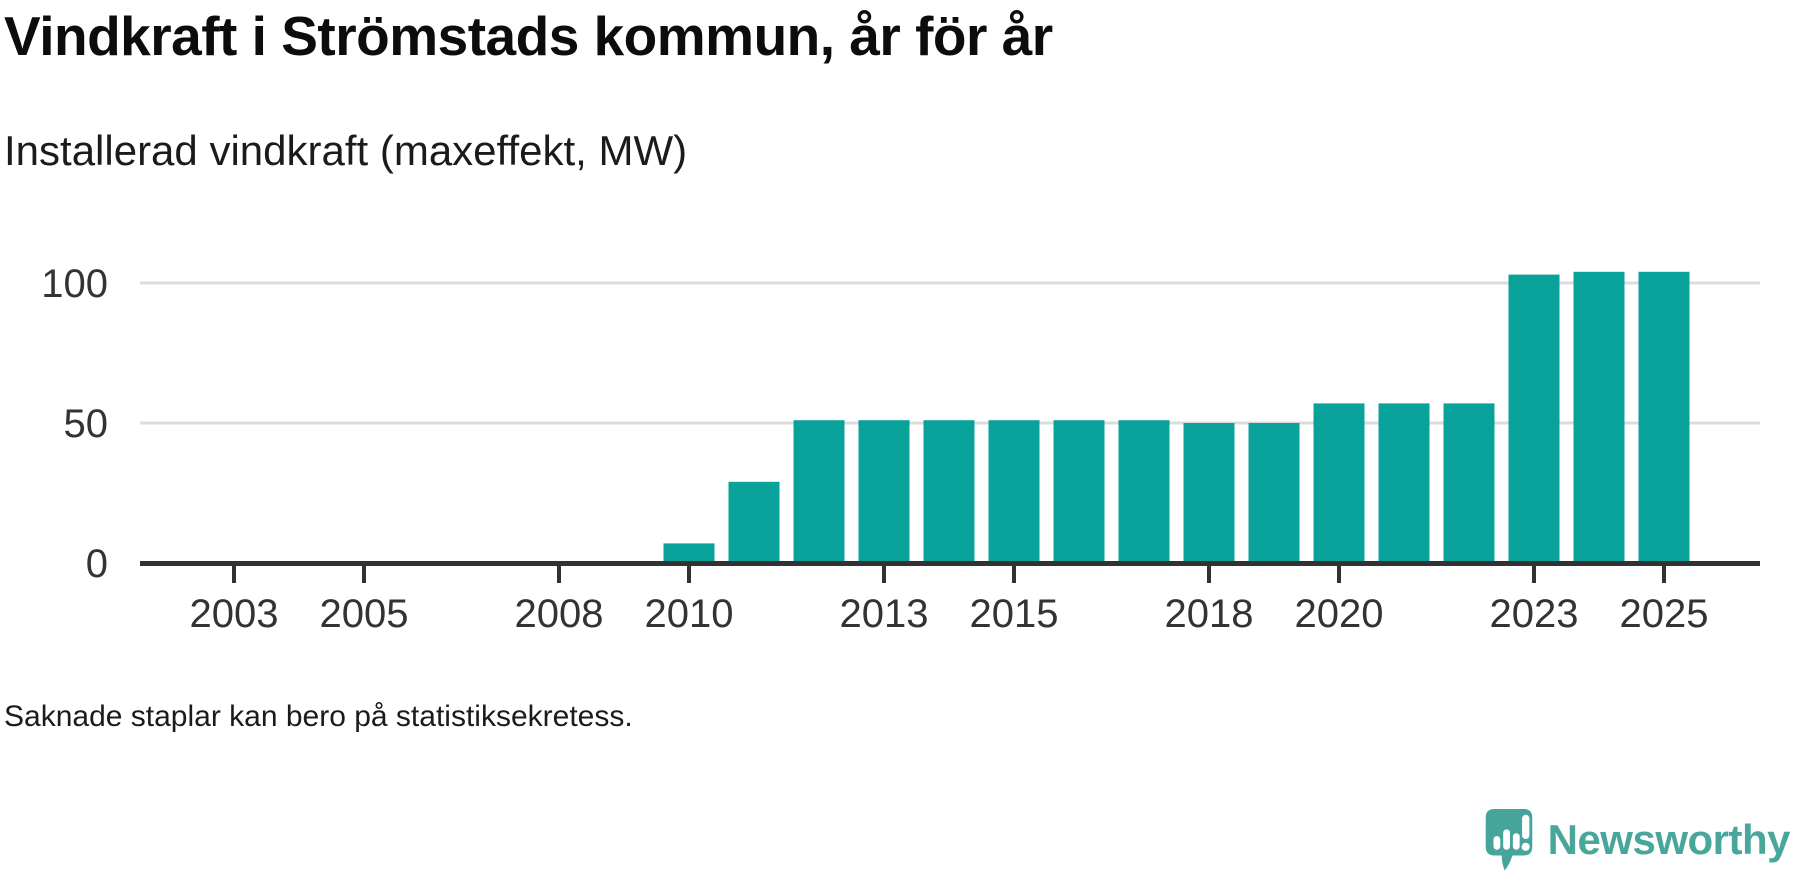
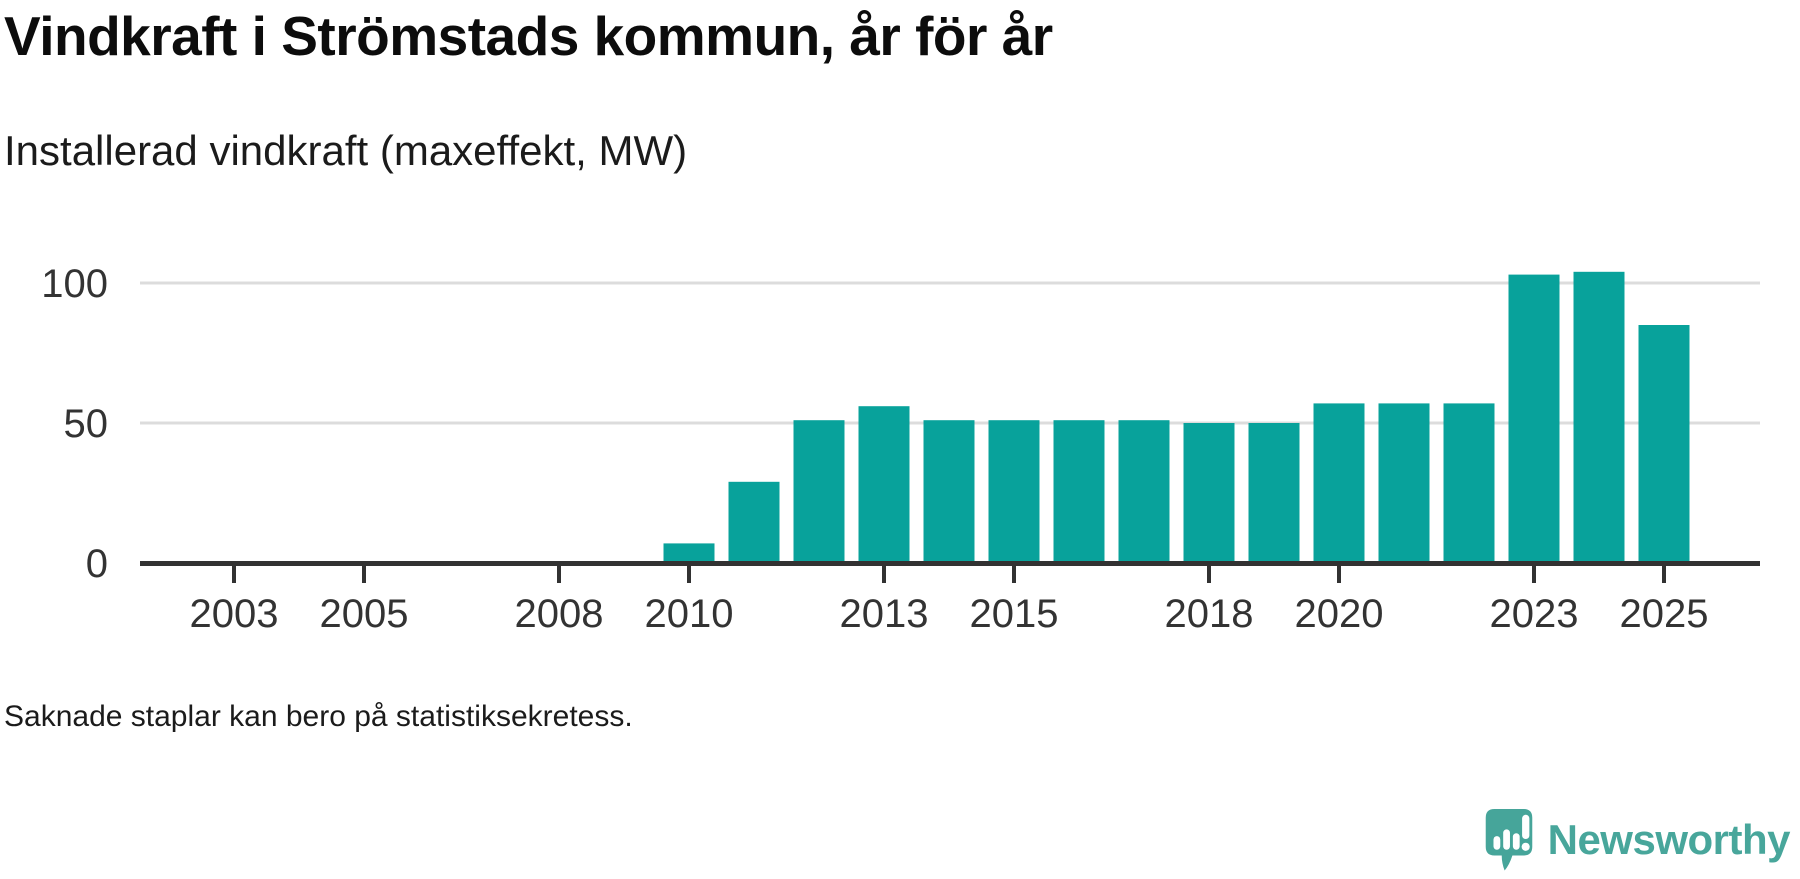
2013: 51 -> 56
2025: 104 -> 85
